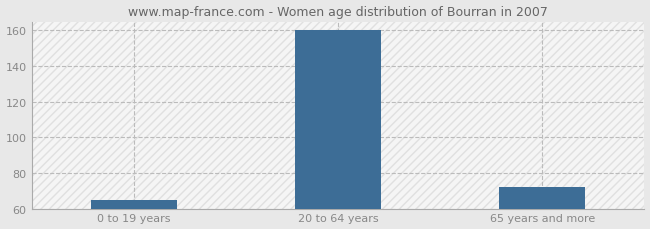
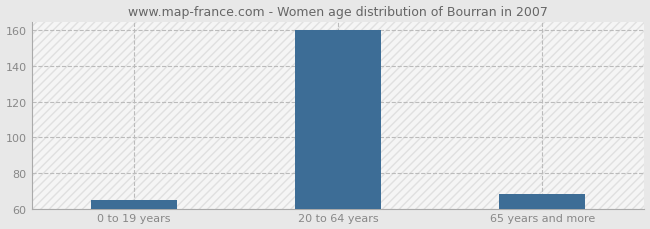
65 years and more: 72 -> 68
